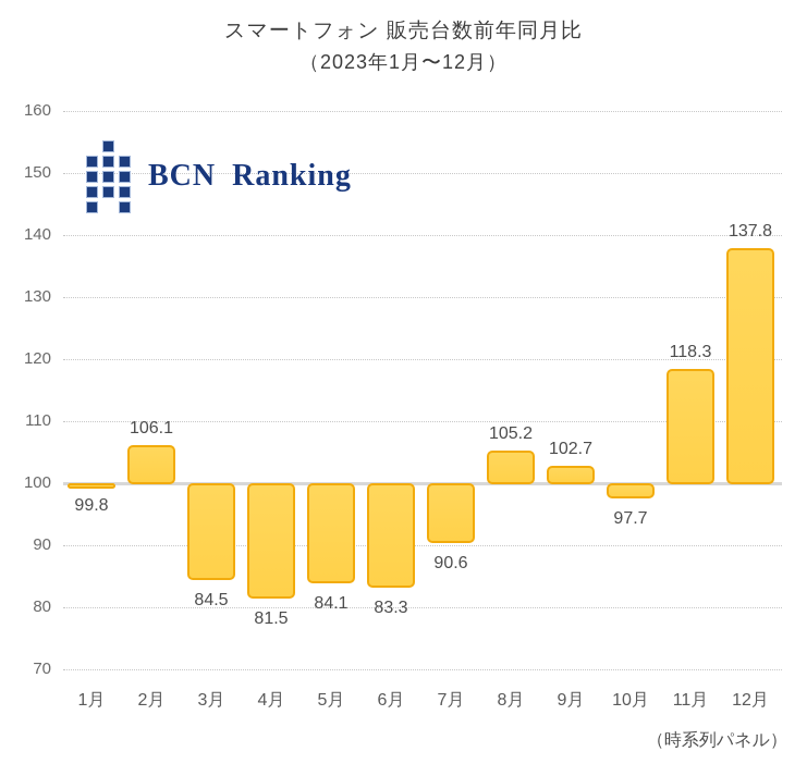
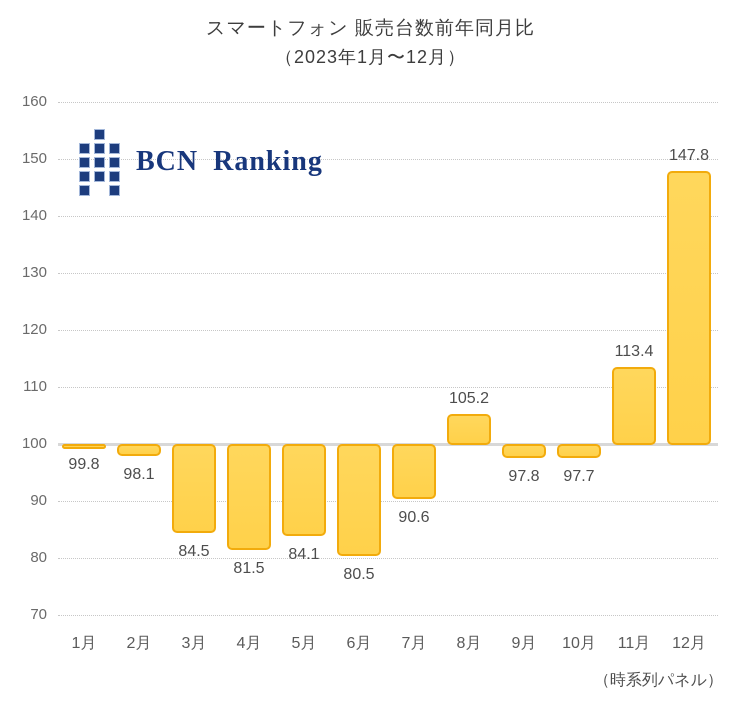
2月: 106.1 -> 98.1
6月: 83.3 -> 80.5
9月: 102.7 -> 97.8
11月: 118.3 -> 113.4
12月: 137.8 -> 147.8
